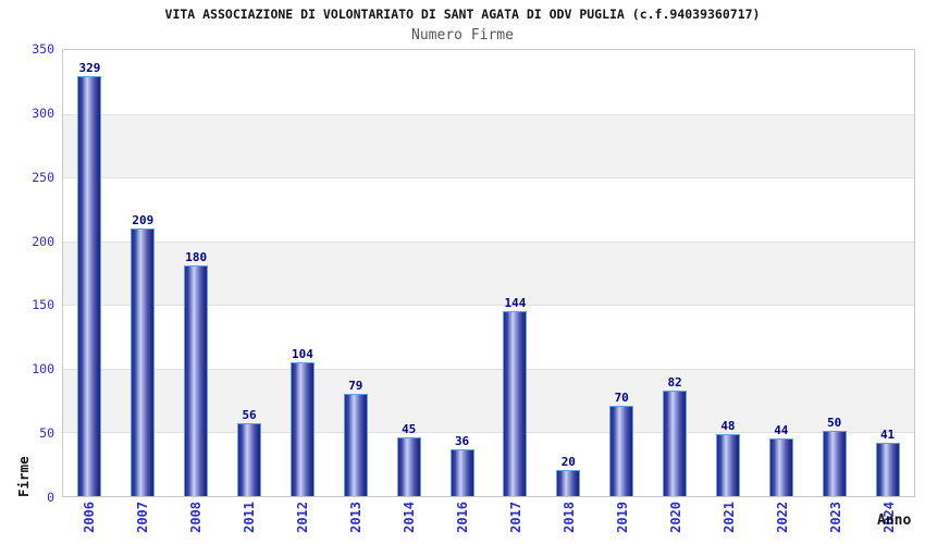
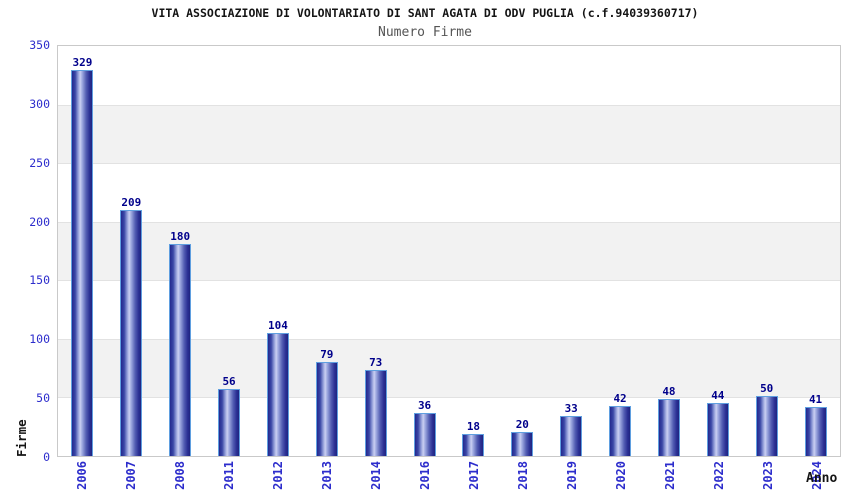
2014: 45 -> 73
2017: 144 -> 18
2019: 70 -> 33
2020: 82 -> 42
